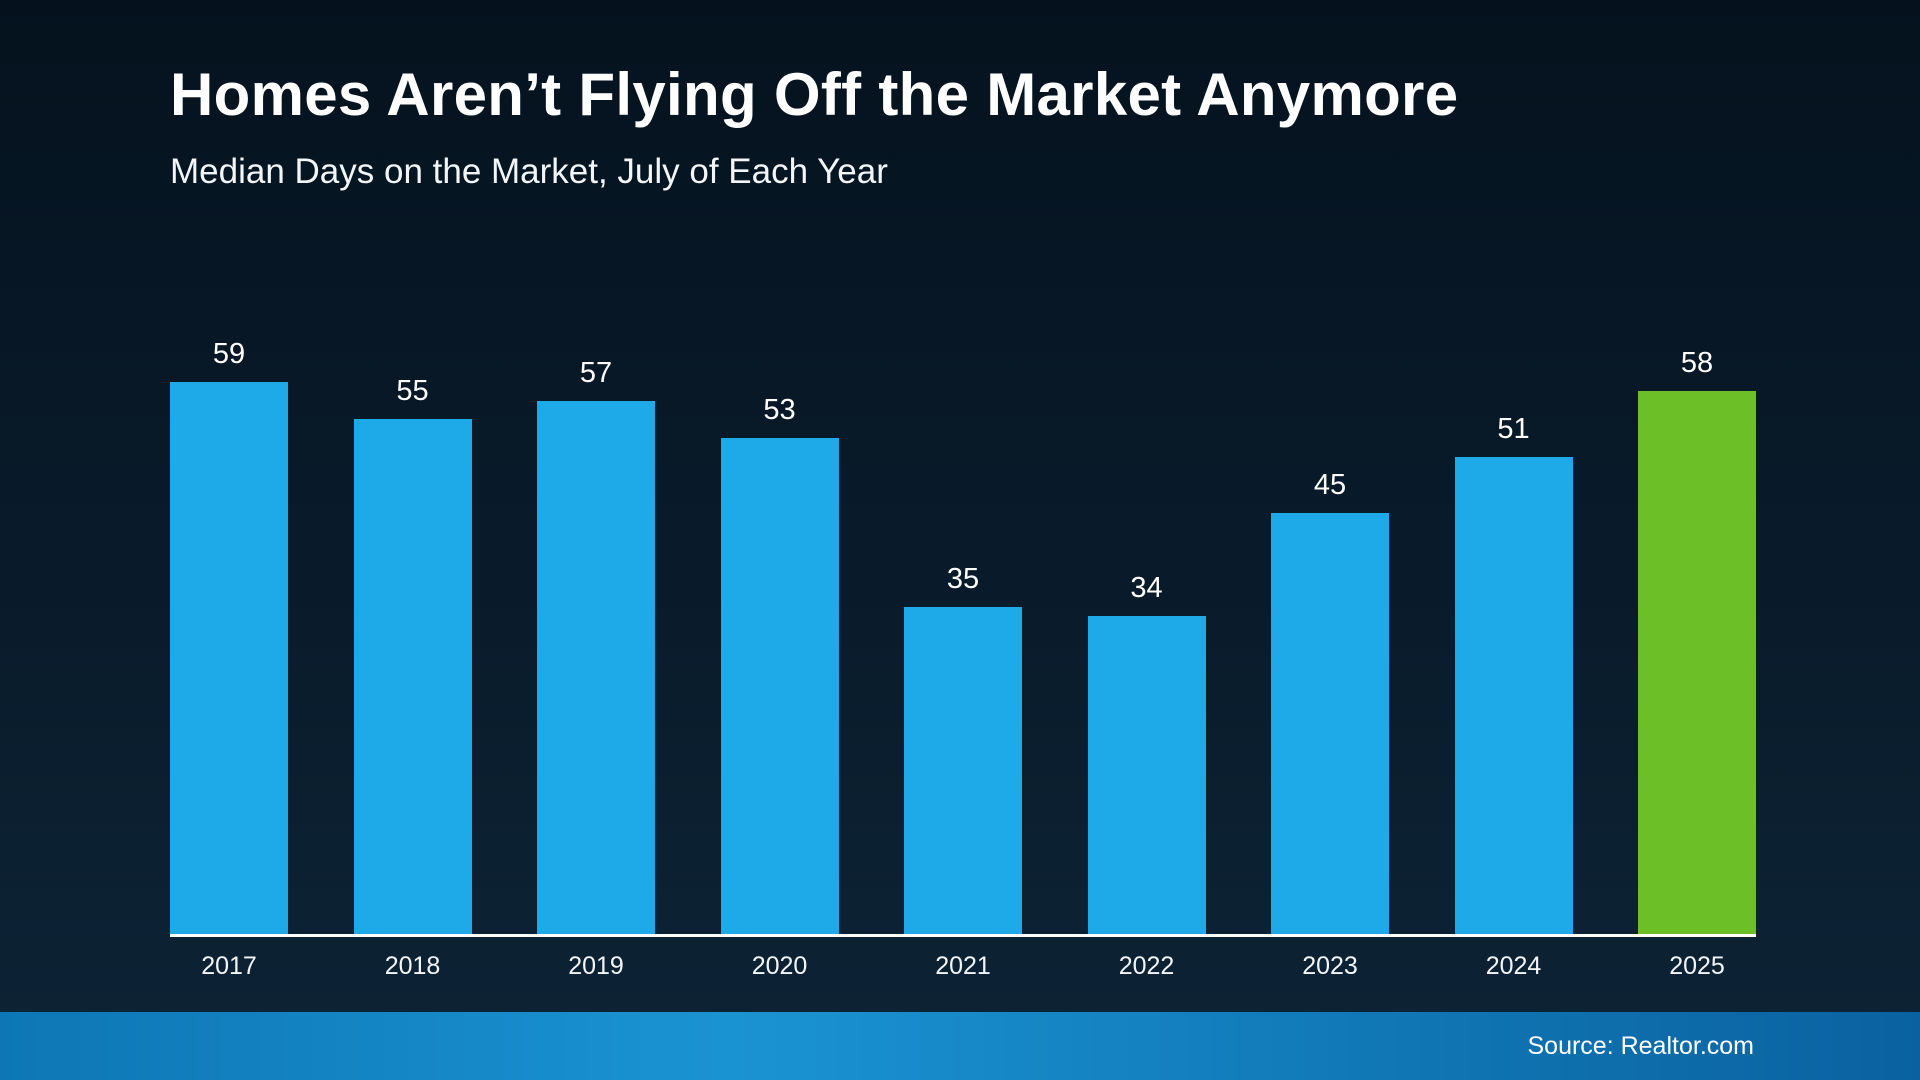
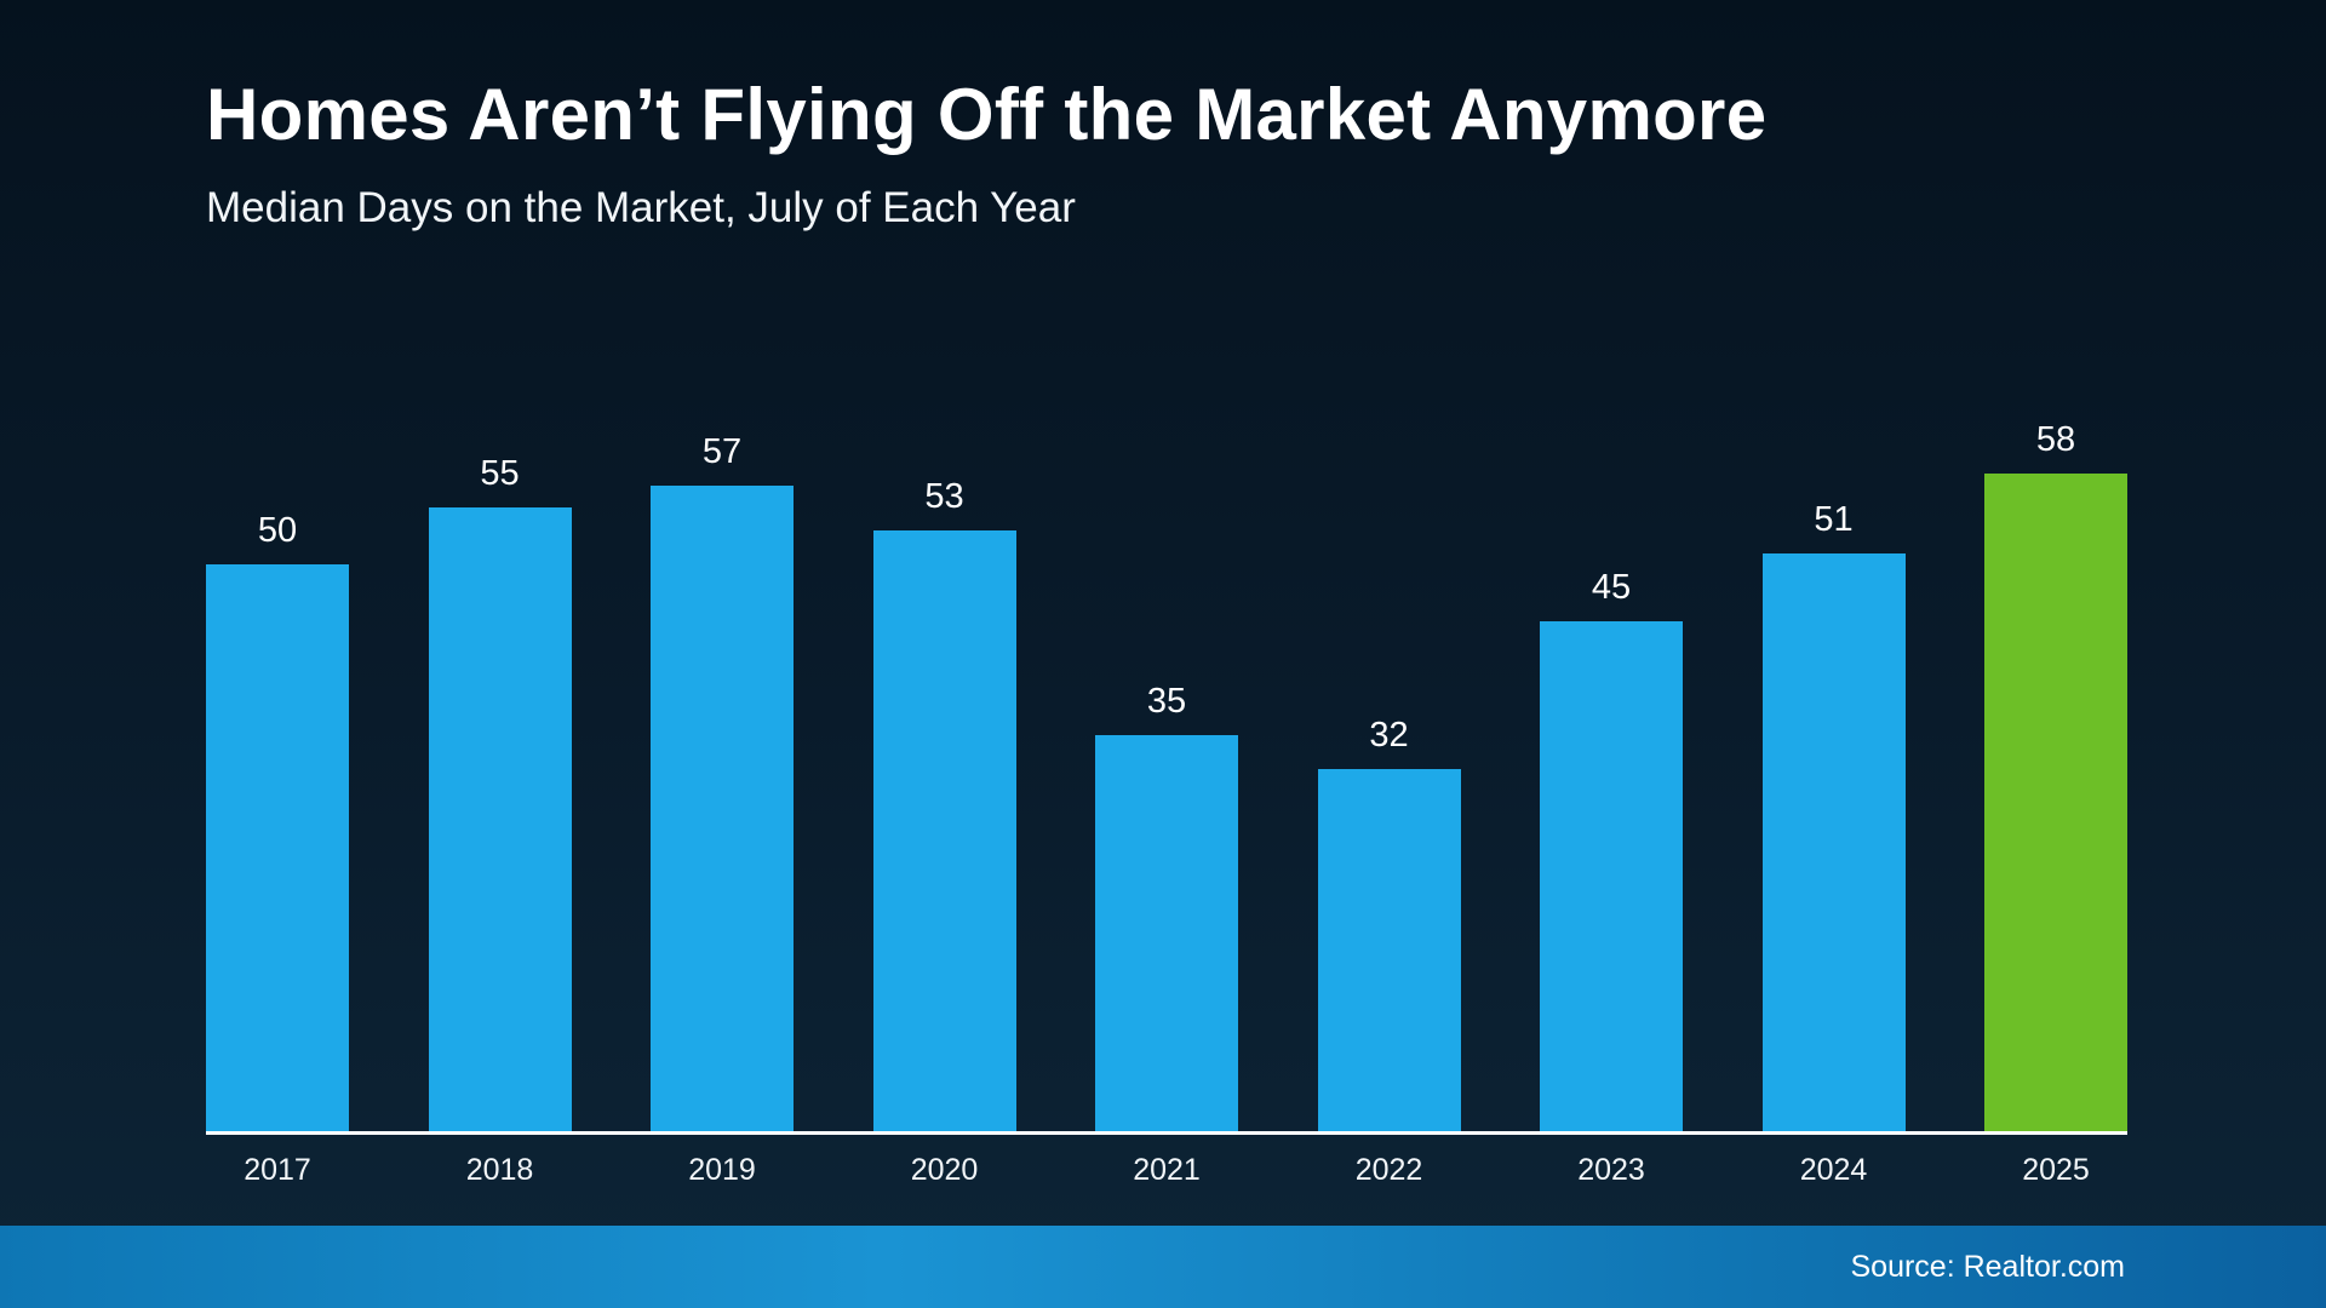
2017: 59 -> 50
2022: 34 -> 32
